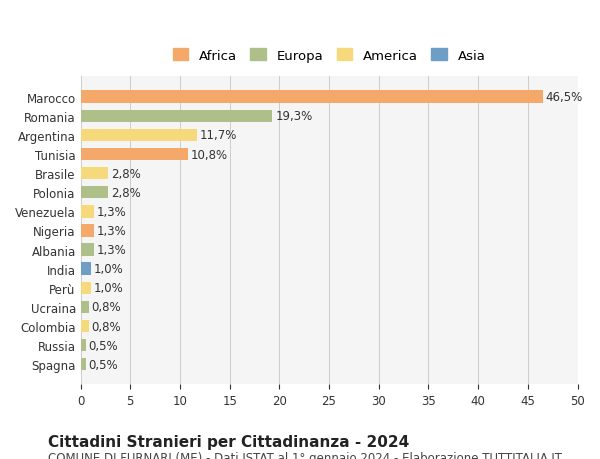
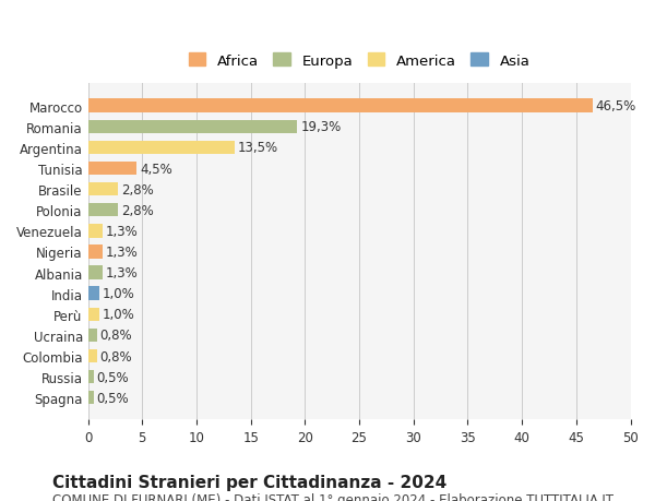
Argentina: 11,7% -> 13,5%
Tunisia: 10,8% -> 4,5%
